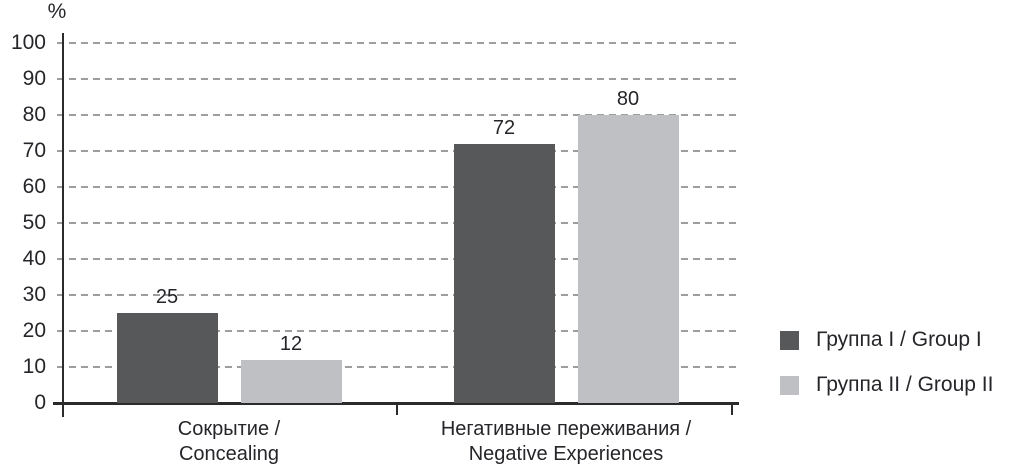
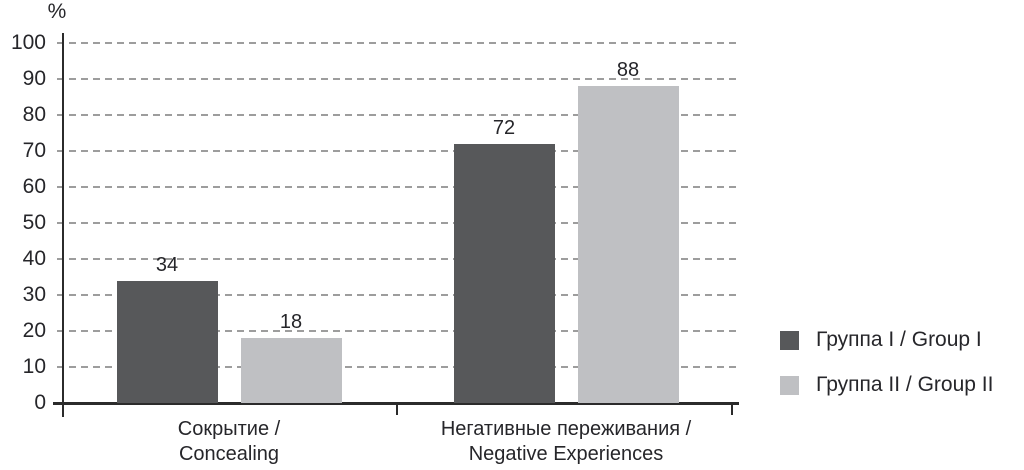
Группа I / Group I/Сокрытие / Concealing: 25 -> 34
Группа II / Group II/Сокрытие / Concealing: 12 -> 18
Группа II / Group II/Негативные переживания / Negative Experiences: 80 -> 88
